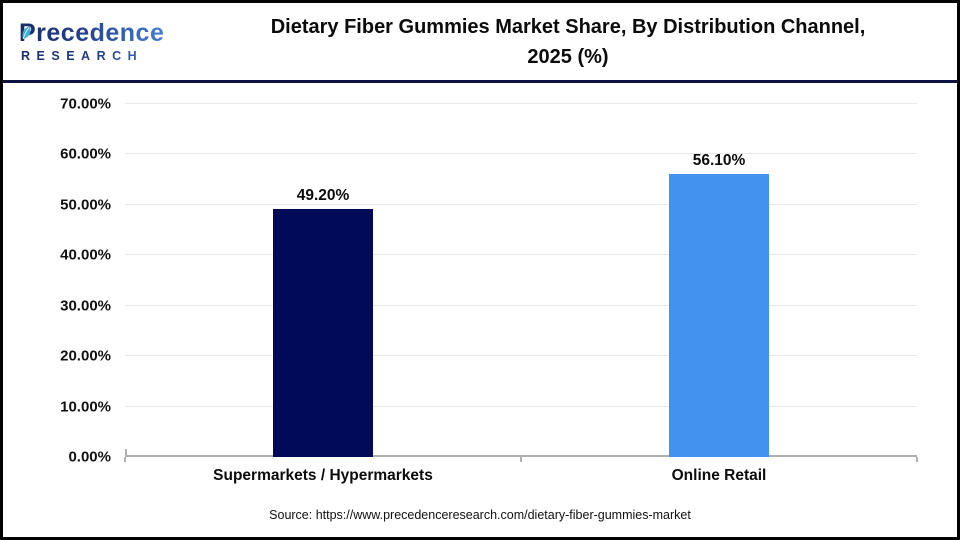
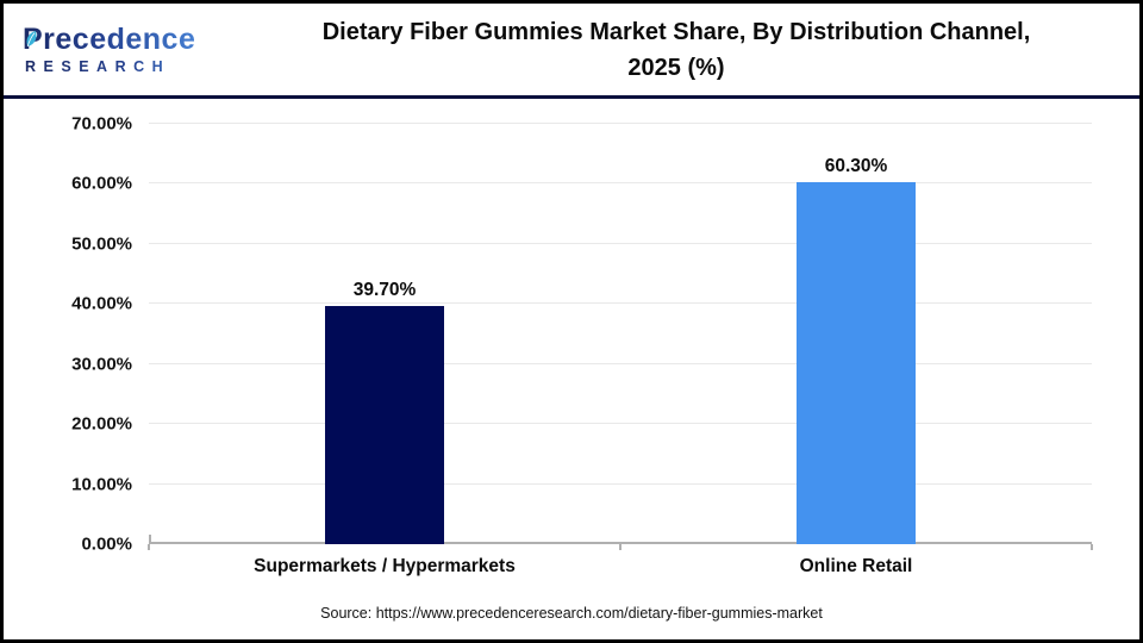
Supermarkets / Hypermarkets: 49.20% -> 39.70%
Online Retail: 56.10% -> 60.30%
